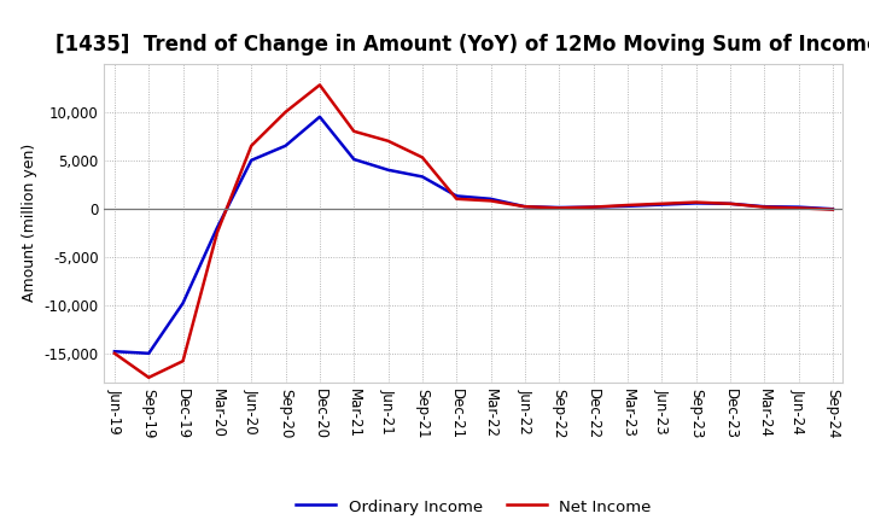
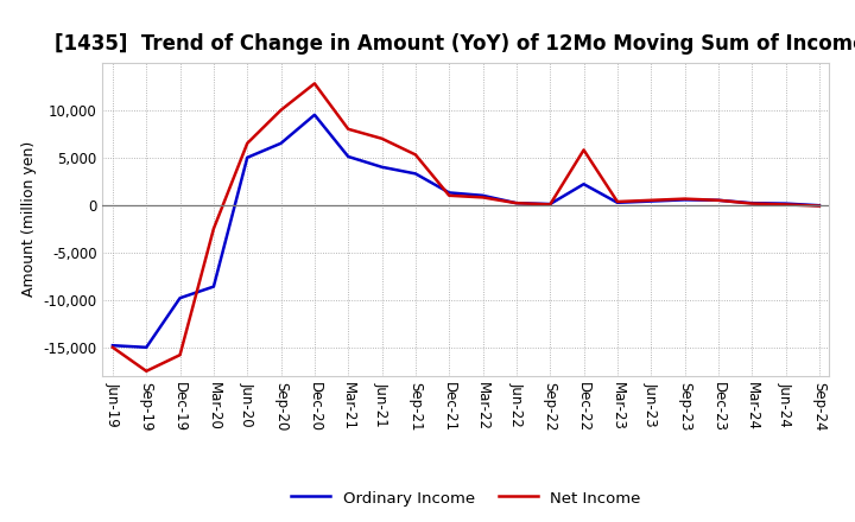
Ordinary Income/Mar-20: -2,000 -> -8,600
Ordinary Income/Dec-22: 200 -> 2,200
Net Income/Dec-22: 200 -> 5,800
